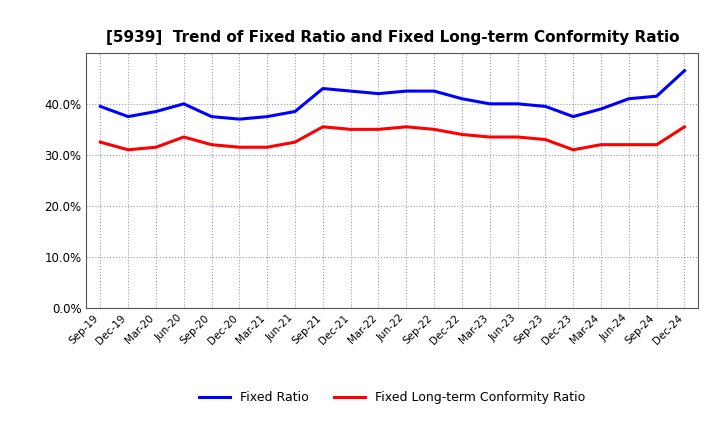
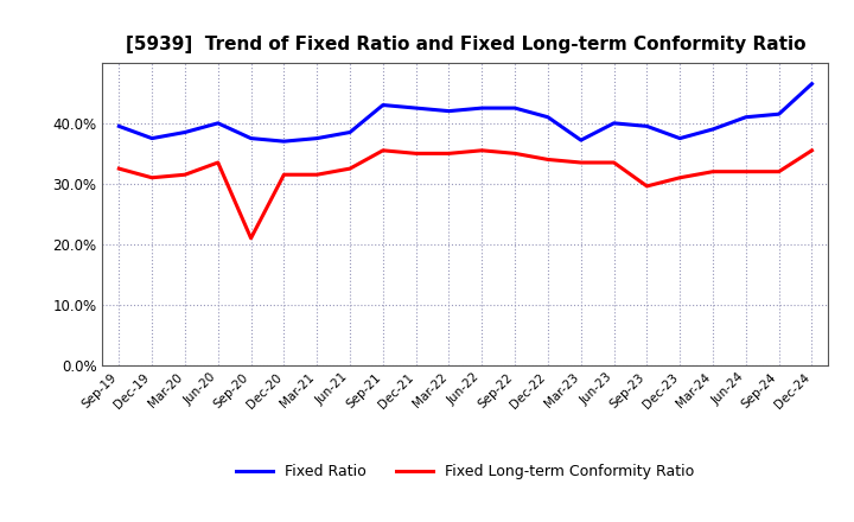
Fixed Long-term Conformity Ratio/Sep-20: 32.0% -> 21.0%
Fixed Ratio/Mar-23: 40.0% -> 37.2%
Fixed Long-term Conformity Ratio/Sep-23: 33.0% -> 29.6%
